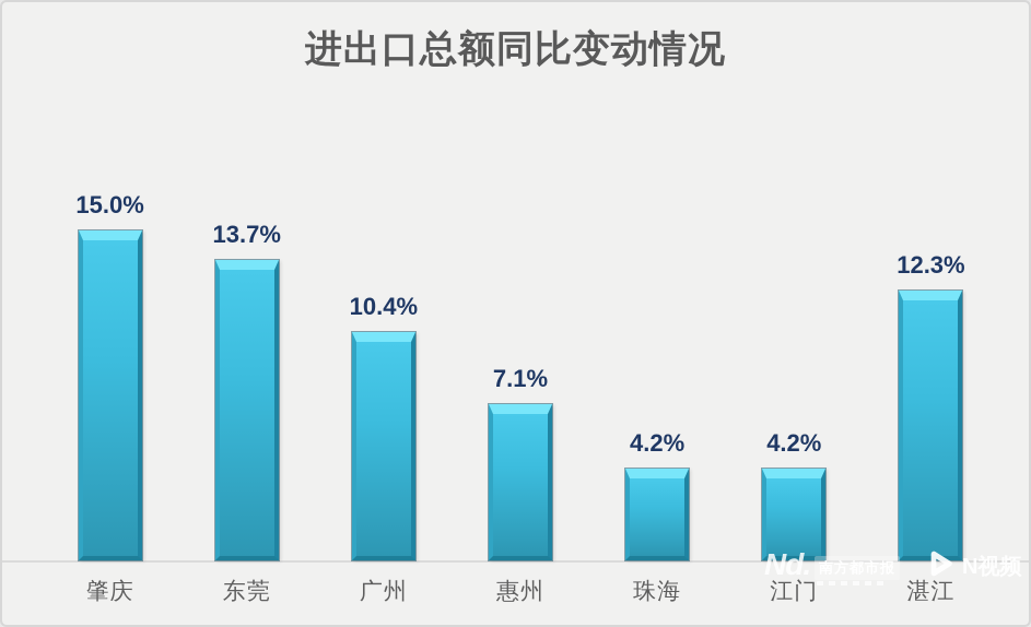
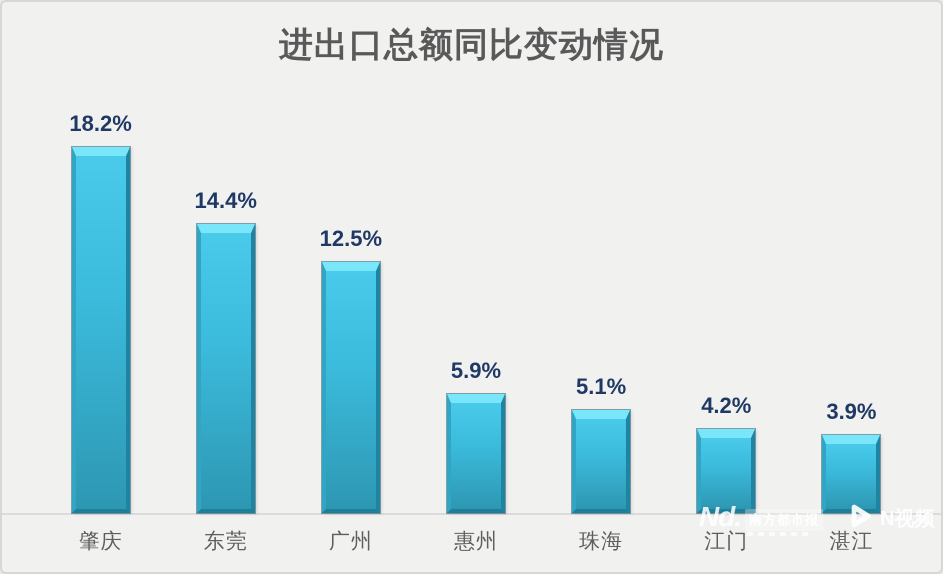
肇庆: 15.0% -> 18.2%
东莞: 13.7% -> 14.4%
广州: 10.4% -> 12.5%
惠州: 7.1% -> 5.9%
珠海: 4.2% -> 5.1%
湛江: 12.3% -> 3.9%
